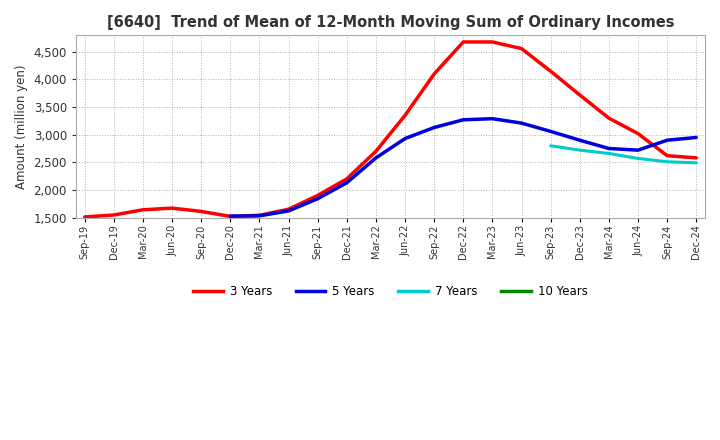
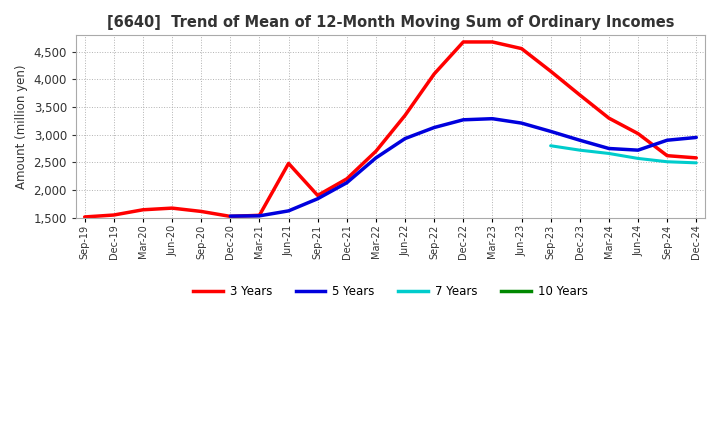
3 Years/Jun-21: 1,650 -> 2,480
